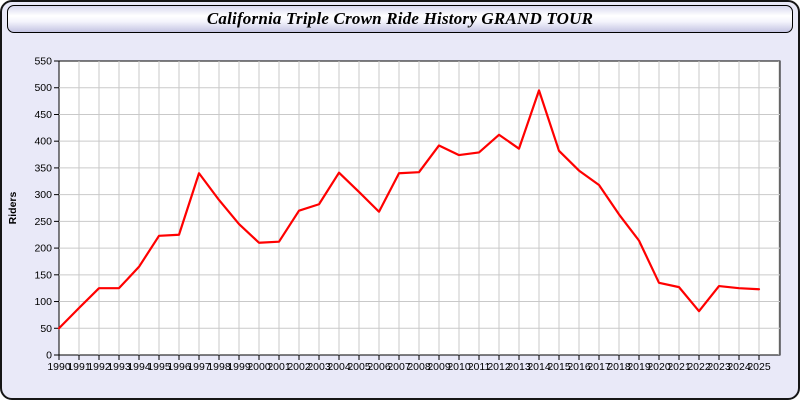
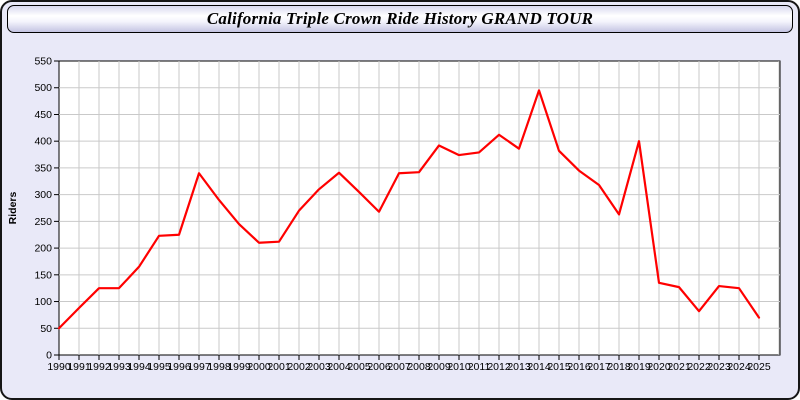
2003: 280 -> 310
2019: 210 -> 400
2025: 120 -> 70
